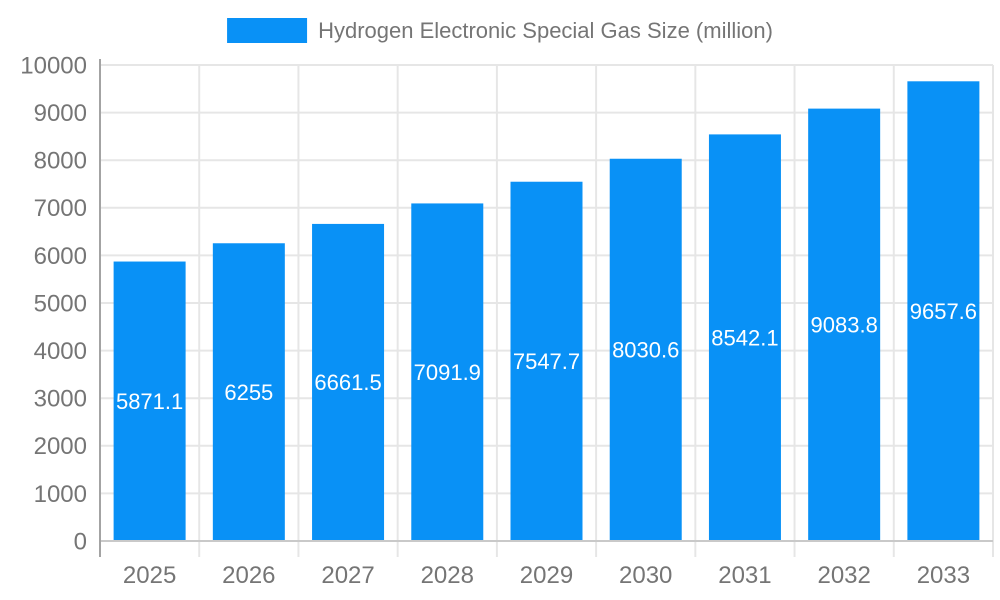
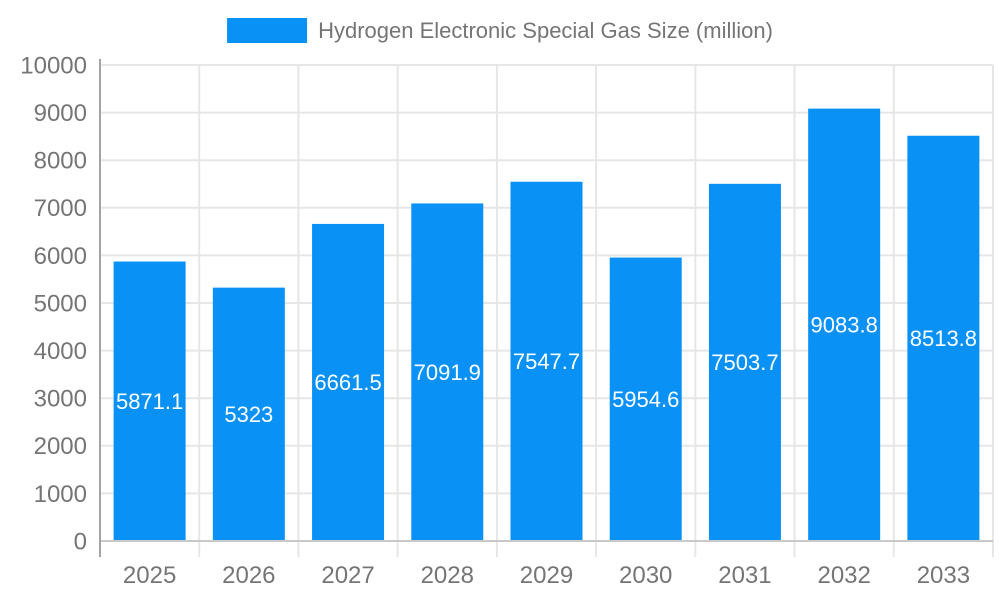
2026: 6255 -> 5323
2030: 8030.6 -> 5954.6
2031: 8542.1 -> 7503.7
2033: 9657.6 -> 8513.8
